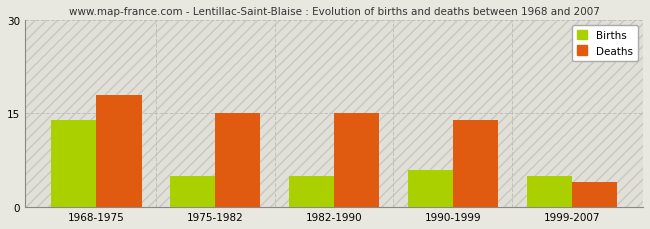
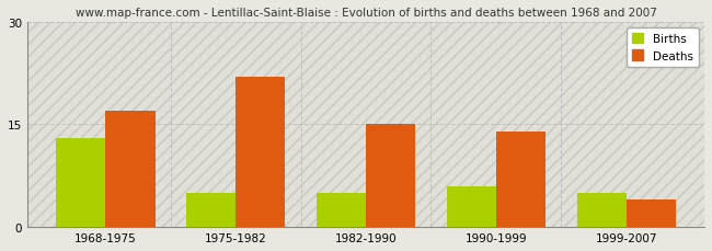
Births/1968-1975: 14 -> 13
Deaths/1968-1975: 18 -> 17
Deaths/1975-1982: 15 -> 22
